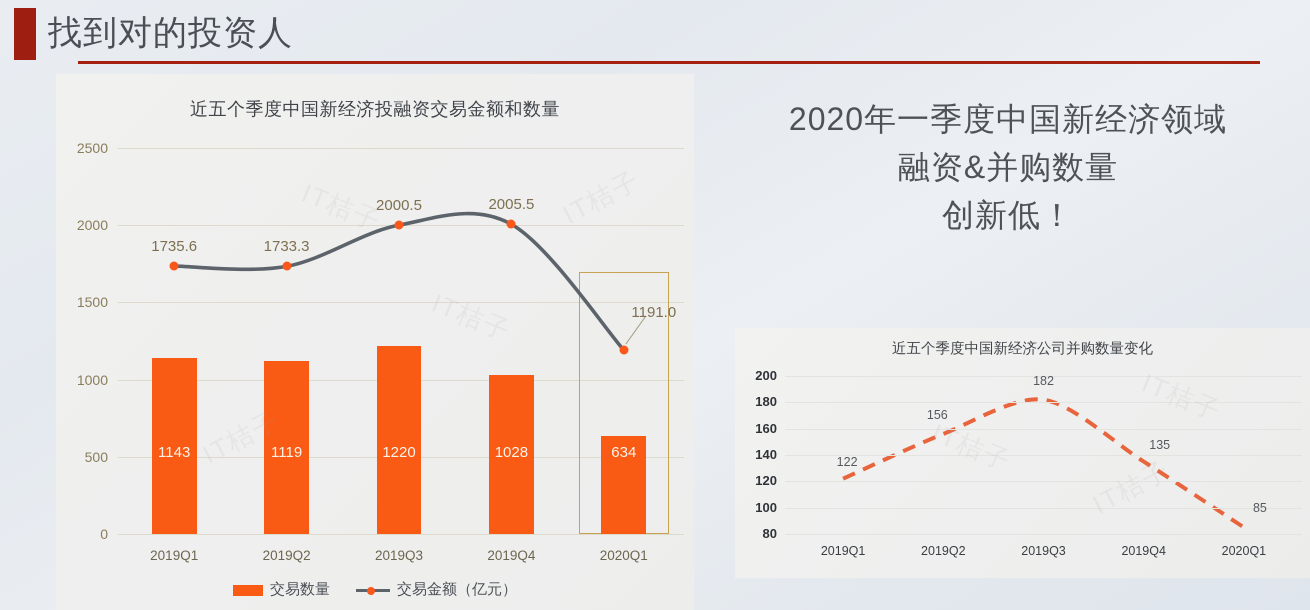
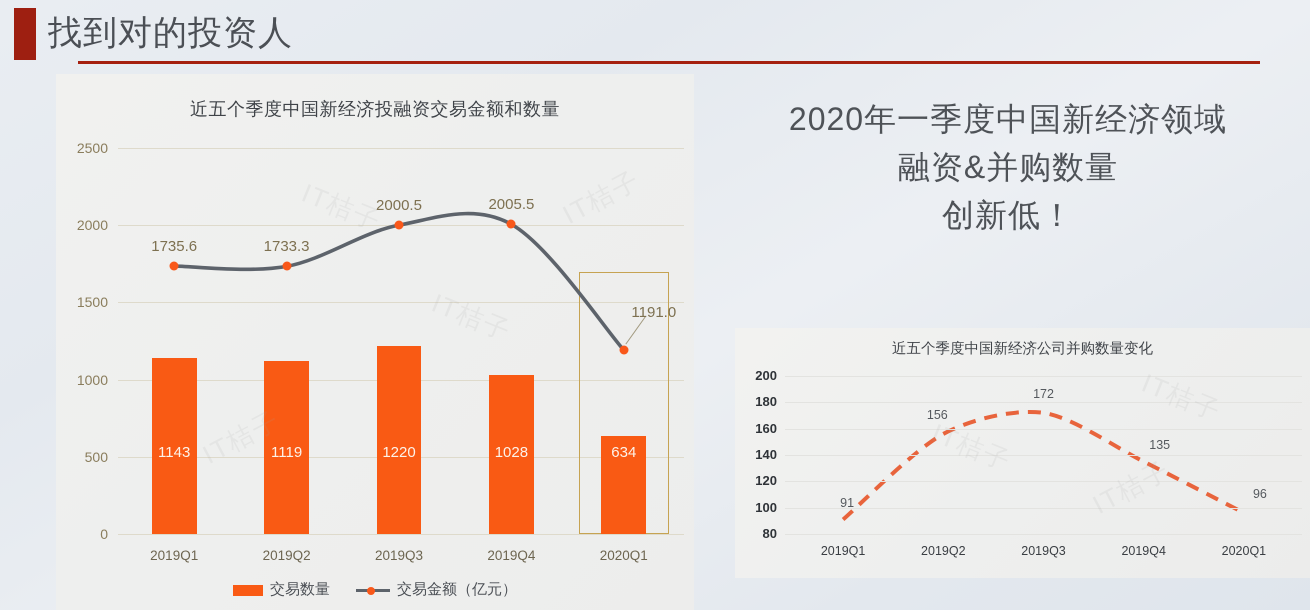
近五个季度中国新经济公司并购数量变化/2019Q1: 122 -> 91
近五个季度中国新经济公司并购数量变化/2019Q3: 182 -> 172
近五个季度中国新经济公司并购数量变化/2020Q1: 85 -> 96
